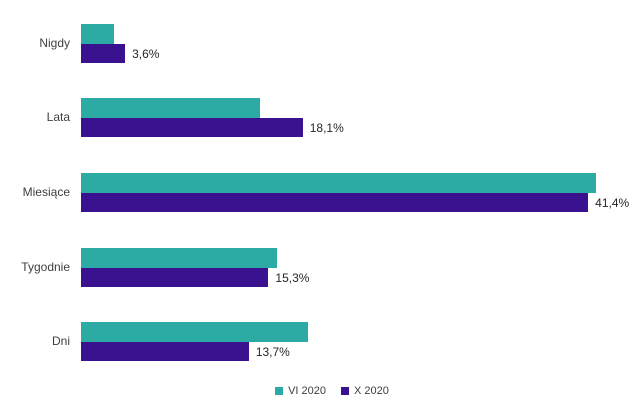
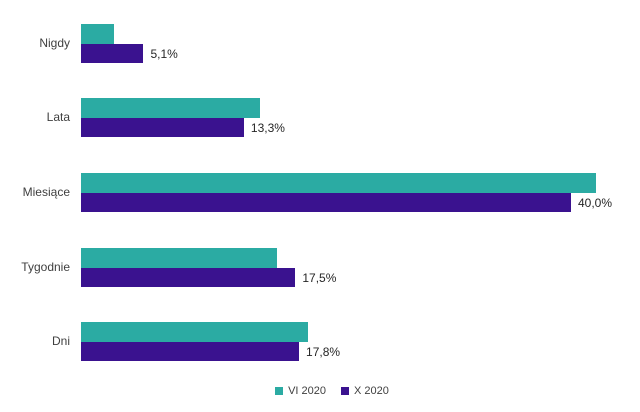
X 2020/Nigdy: 3,6% -> 5,1%
X 2020/Lata: 18,1% -> 13,3%
X 2020/Miesiące: 41,4% -> 40,0%
X 2020/Tygodnie: 15,3% -> 17,5%
X 2020/Dni: 13,7% -> 17,8%
